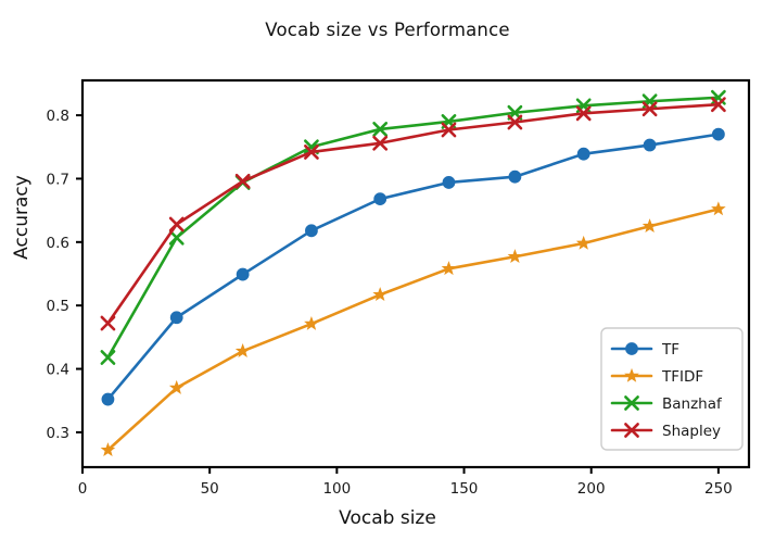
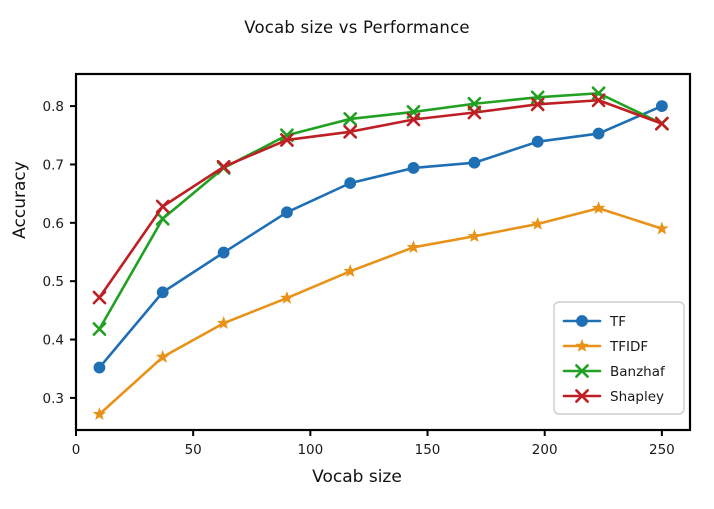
TF/250: 0.77 -> 0.80
TFIDF/250: 0.65 -> 0.59
Banzhaf/250: 0.83 -> 0.77
Shapley/250: 0.82 -> 0.77
